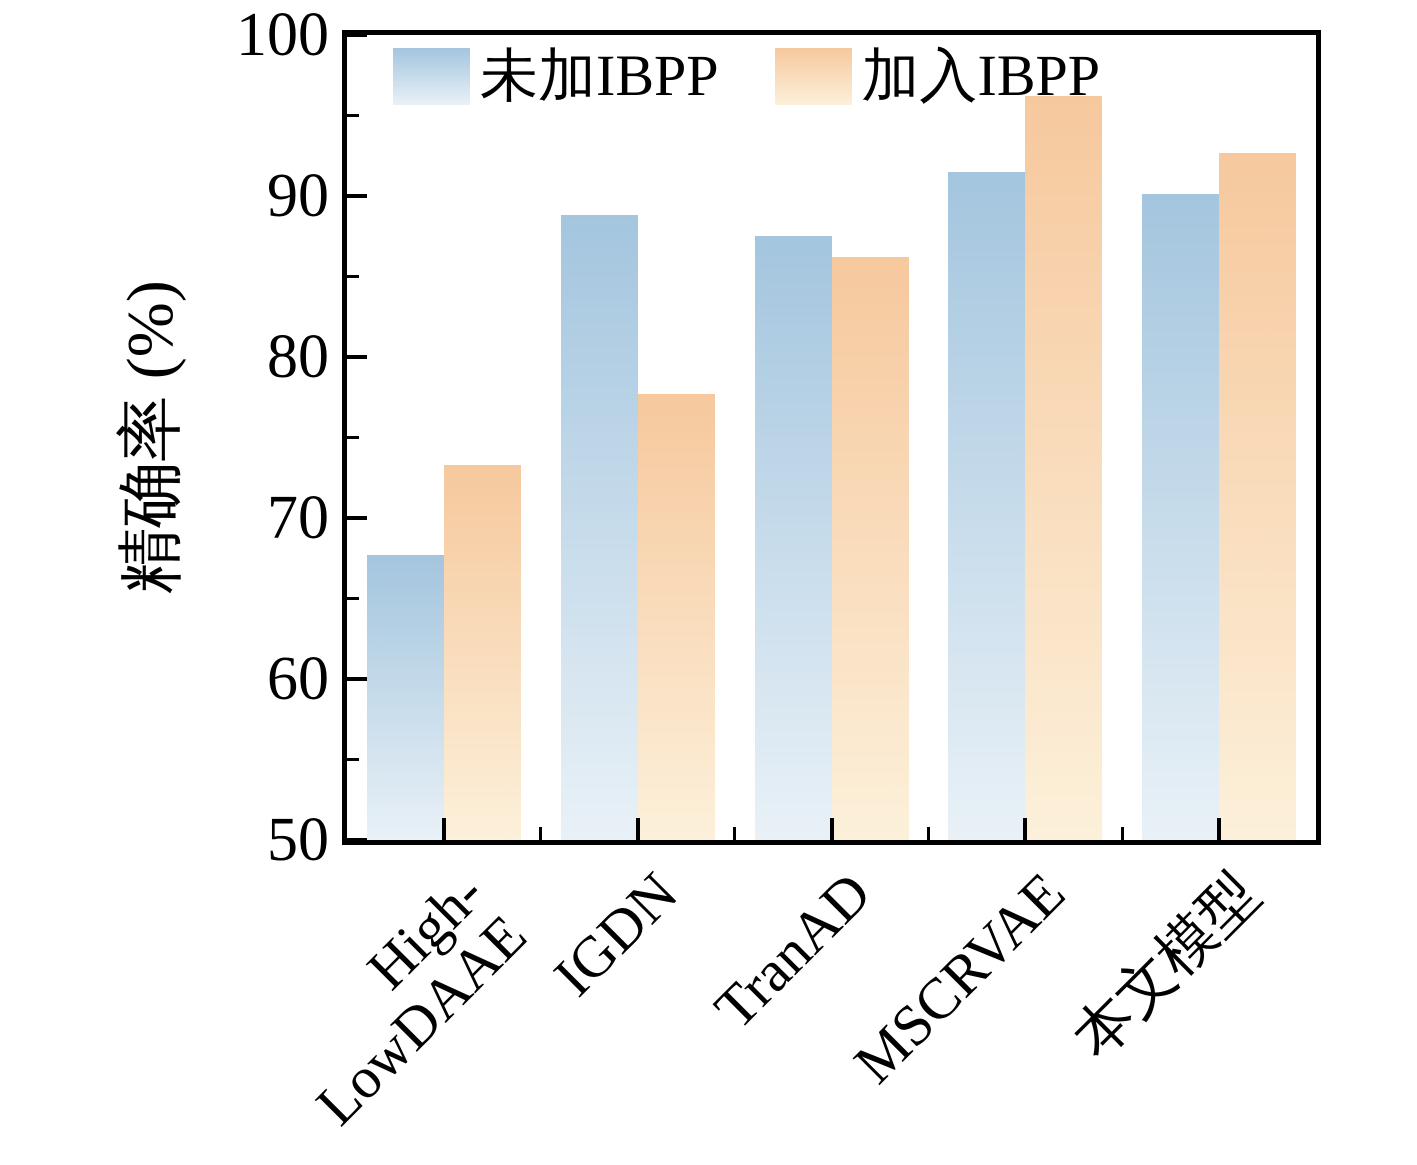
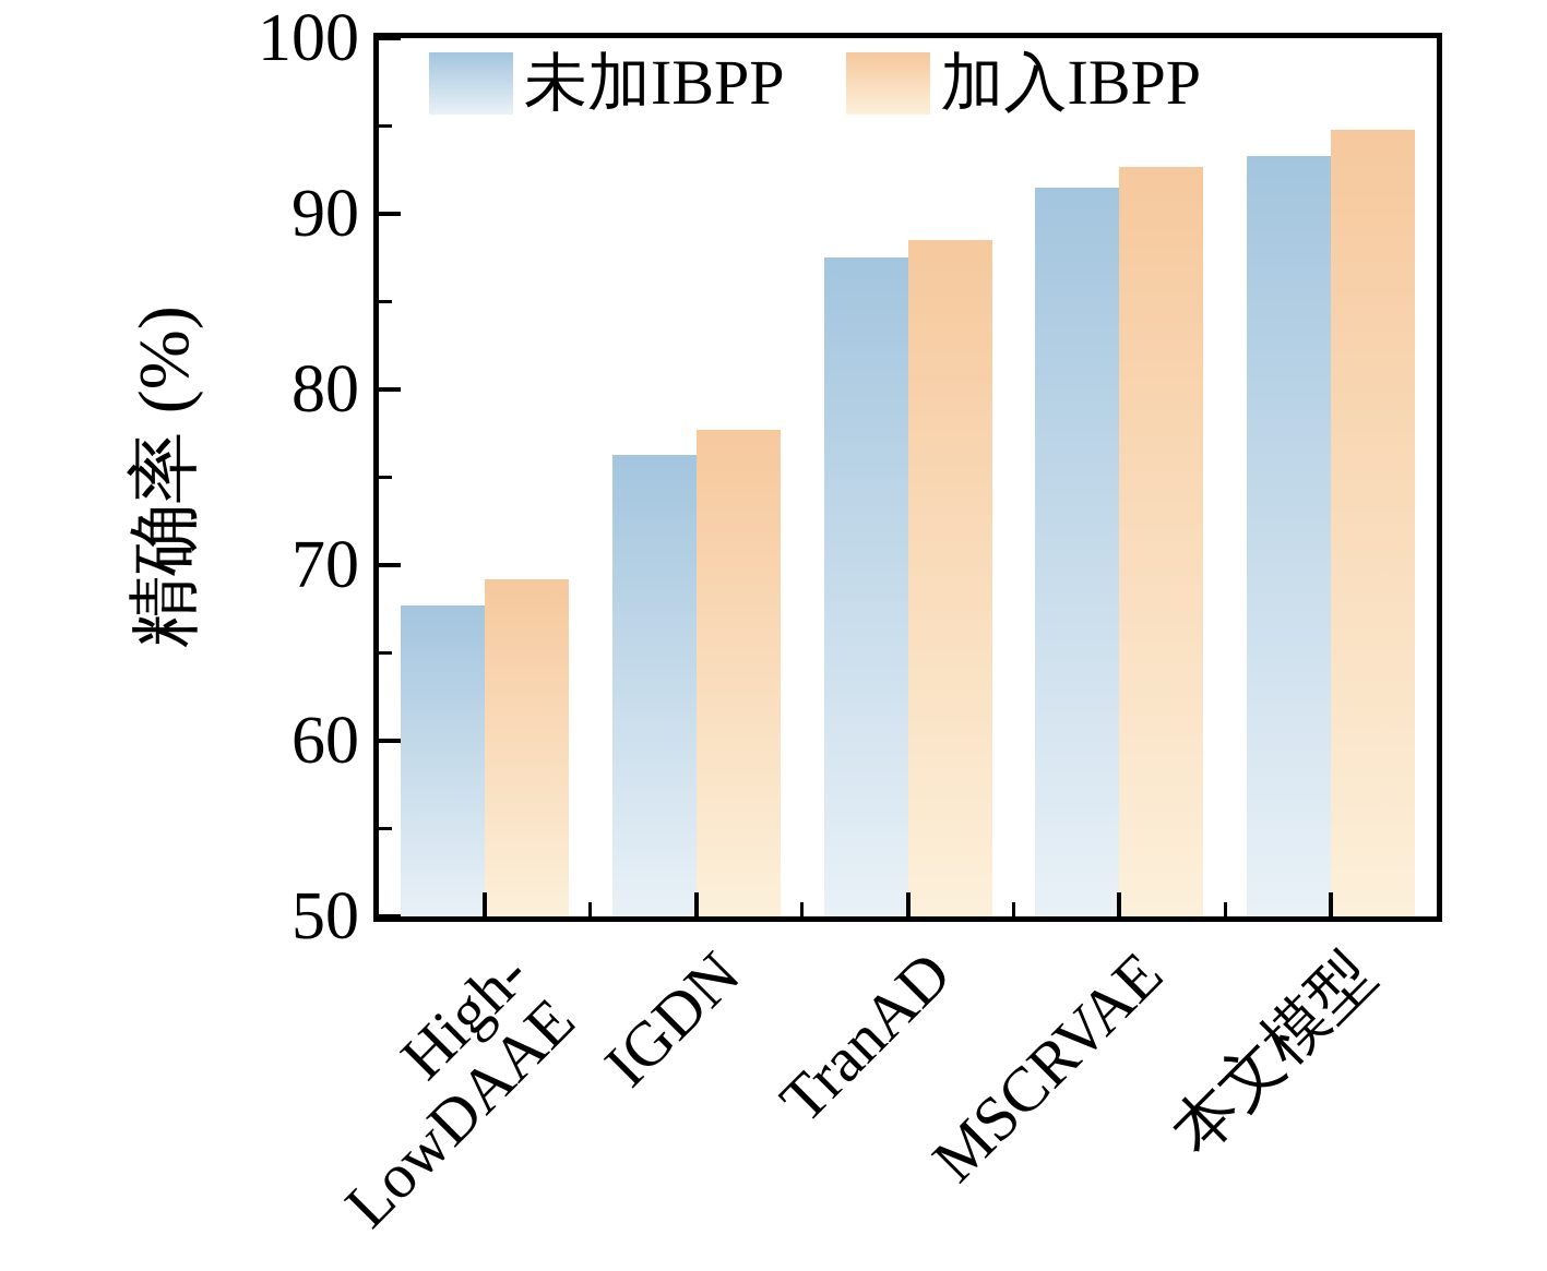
加入IBPP/High- LowDAAE: 73.3 -> 69.2
未加IBPP/IGDN: 88.8 -> 76.3
加入IBPP/TranAD: 86.2 -> 88.5
加入IBPP/MSCRVAE: 96.2 -> 92.7
未加IBPP/本文模型: 90.1 -> 93.3
加入IBPP/本文模型: 92.7 -> 94.8
